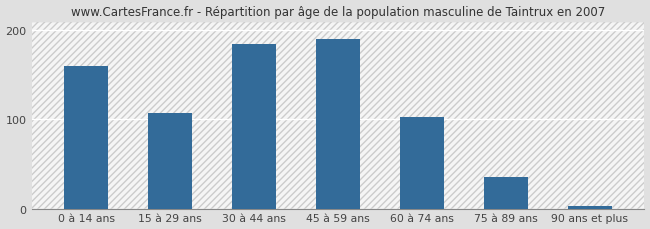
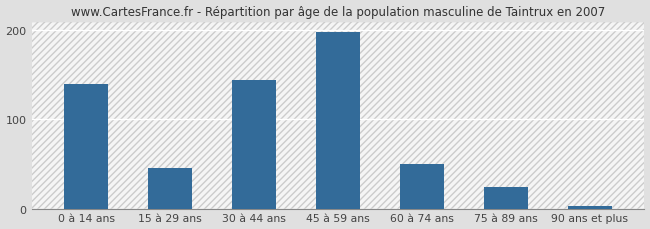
0 à 14 ans: 160 -> 140
15 à 29 ans: 107 -> 46
30 à 44 ans: 185 -> 144
45 à 59 ans: 190 -> 198
60 à 74 ans: 103 -> 50
75 à 89 ans: 35 -> 24
